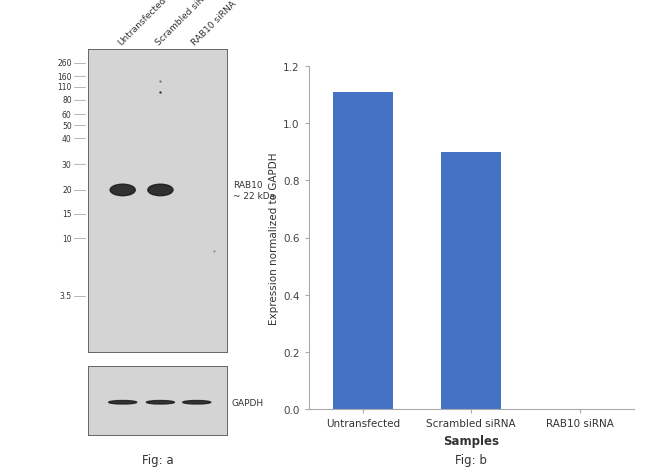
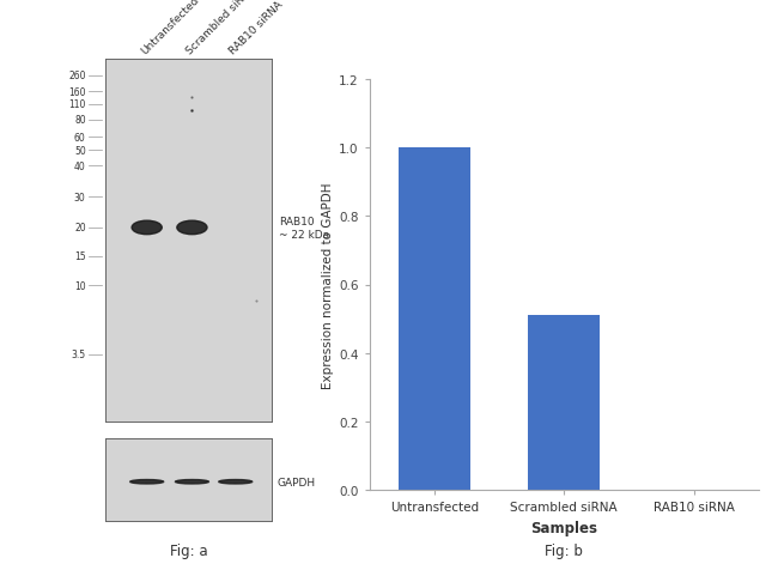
Untransfected: 1.11 -> 1.00
Scrambled siRNA: 0.90 -> 0.51
